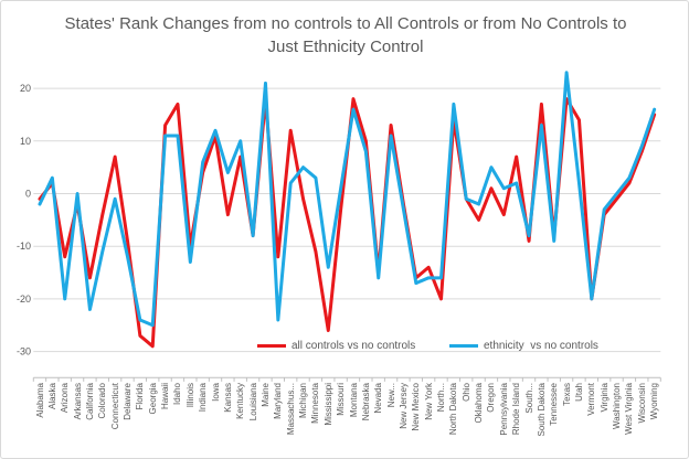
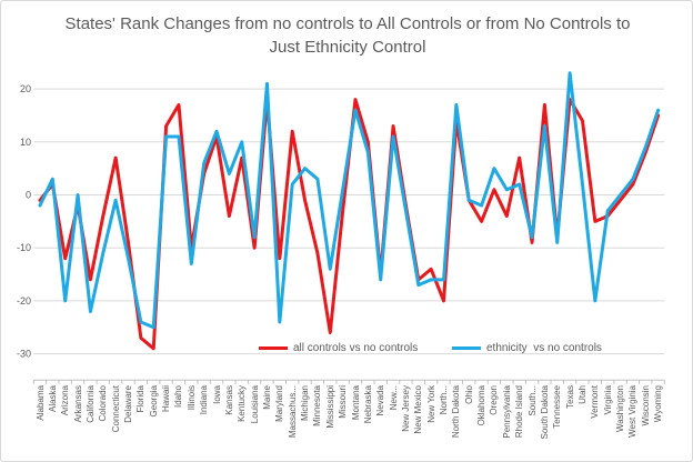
all controls vs no controls/Louisiana: -8 -> -10
all controls vs no controls/Vermont: -20 -> -5
